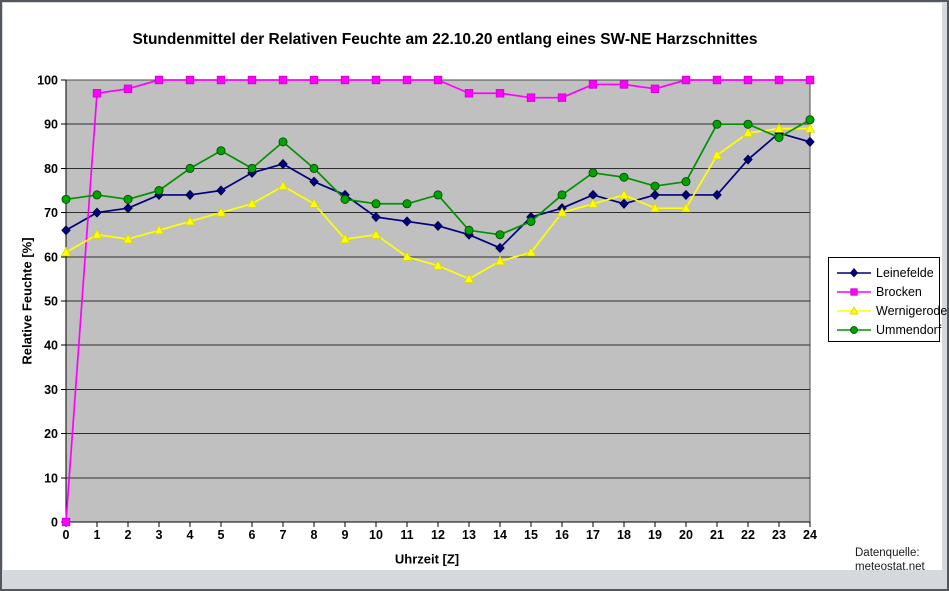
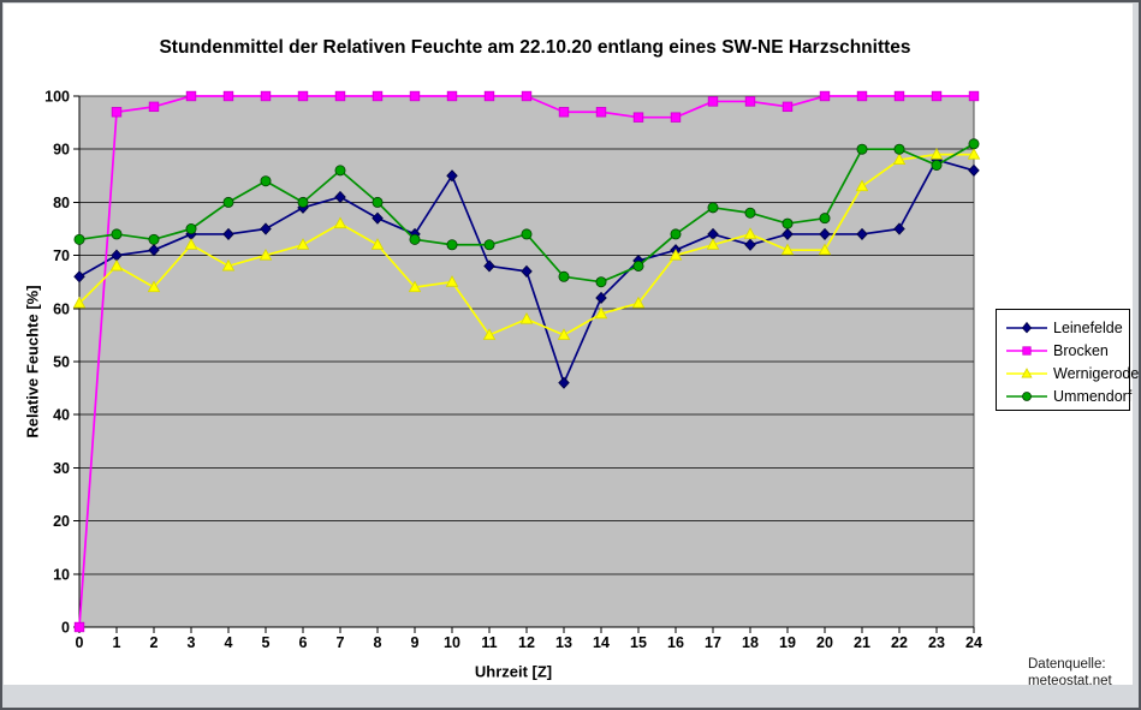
Wernigerode/1: 65 -> 68
Wernigerode/3: 66 -> 72
Leinefelde/10: 69 -> 85
Wernigerode/11: 60 -> 55
Leinefelde/13: 65 -> 46
Leinefelde/22: 82 -> 75
